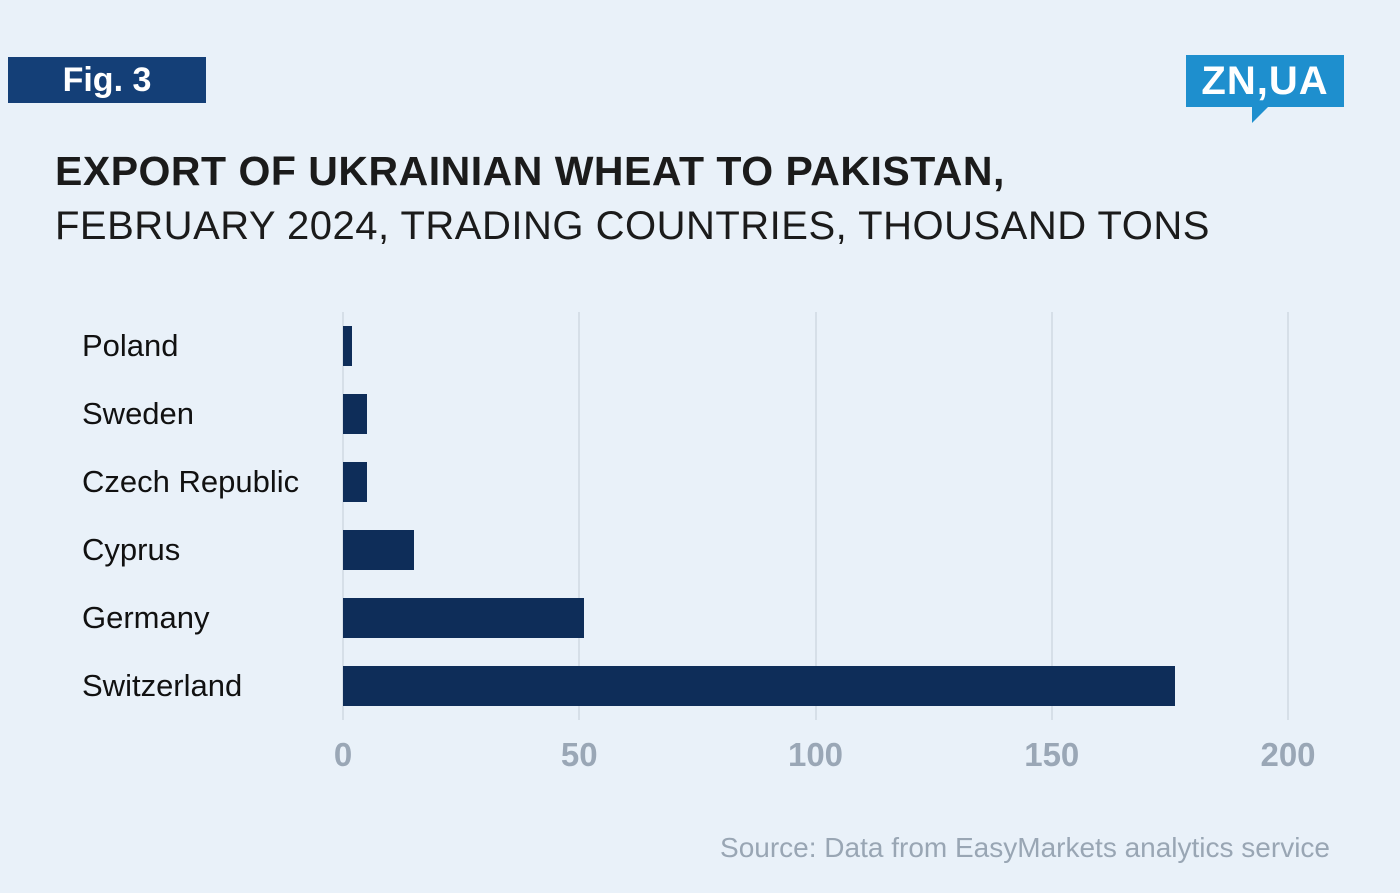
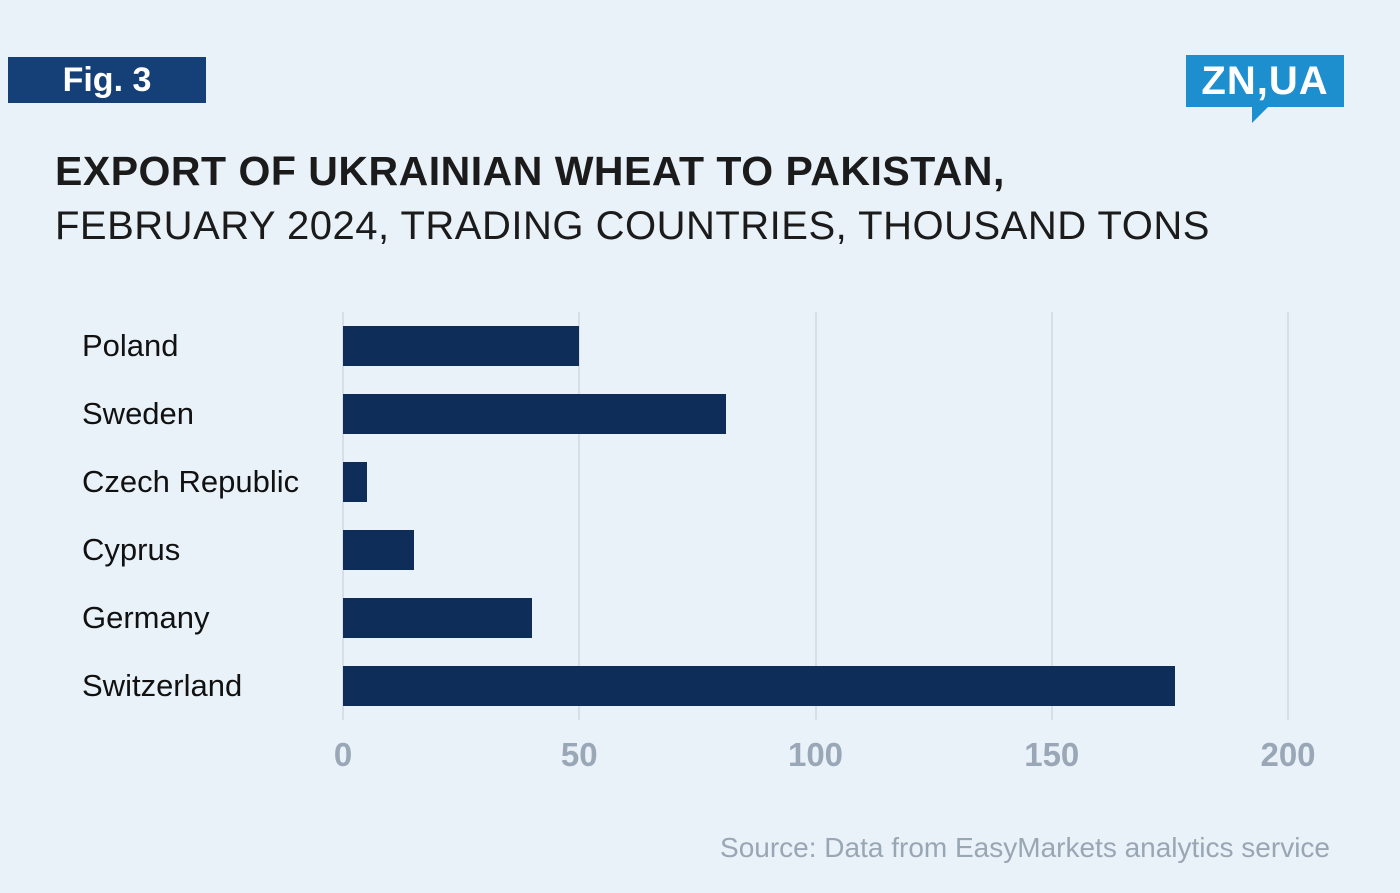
Poland: 2 -> 50
Sweden: 5 -> 81
Germany: 51 -> 40
